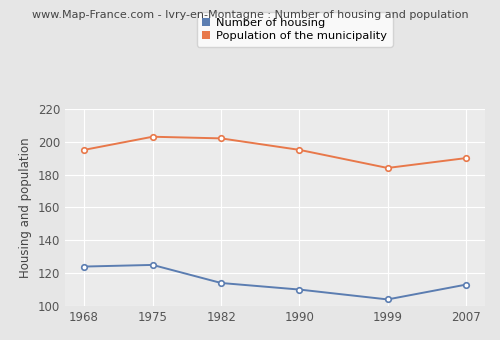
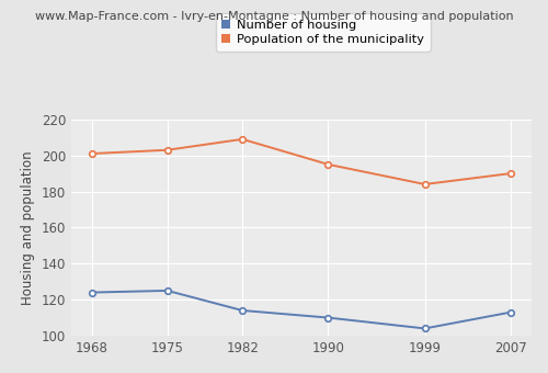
Population of the municipality/1968: 195 -> 201
Population of the municipality/1982: 202 -> 209
